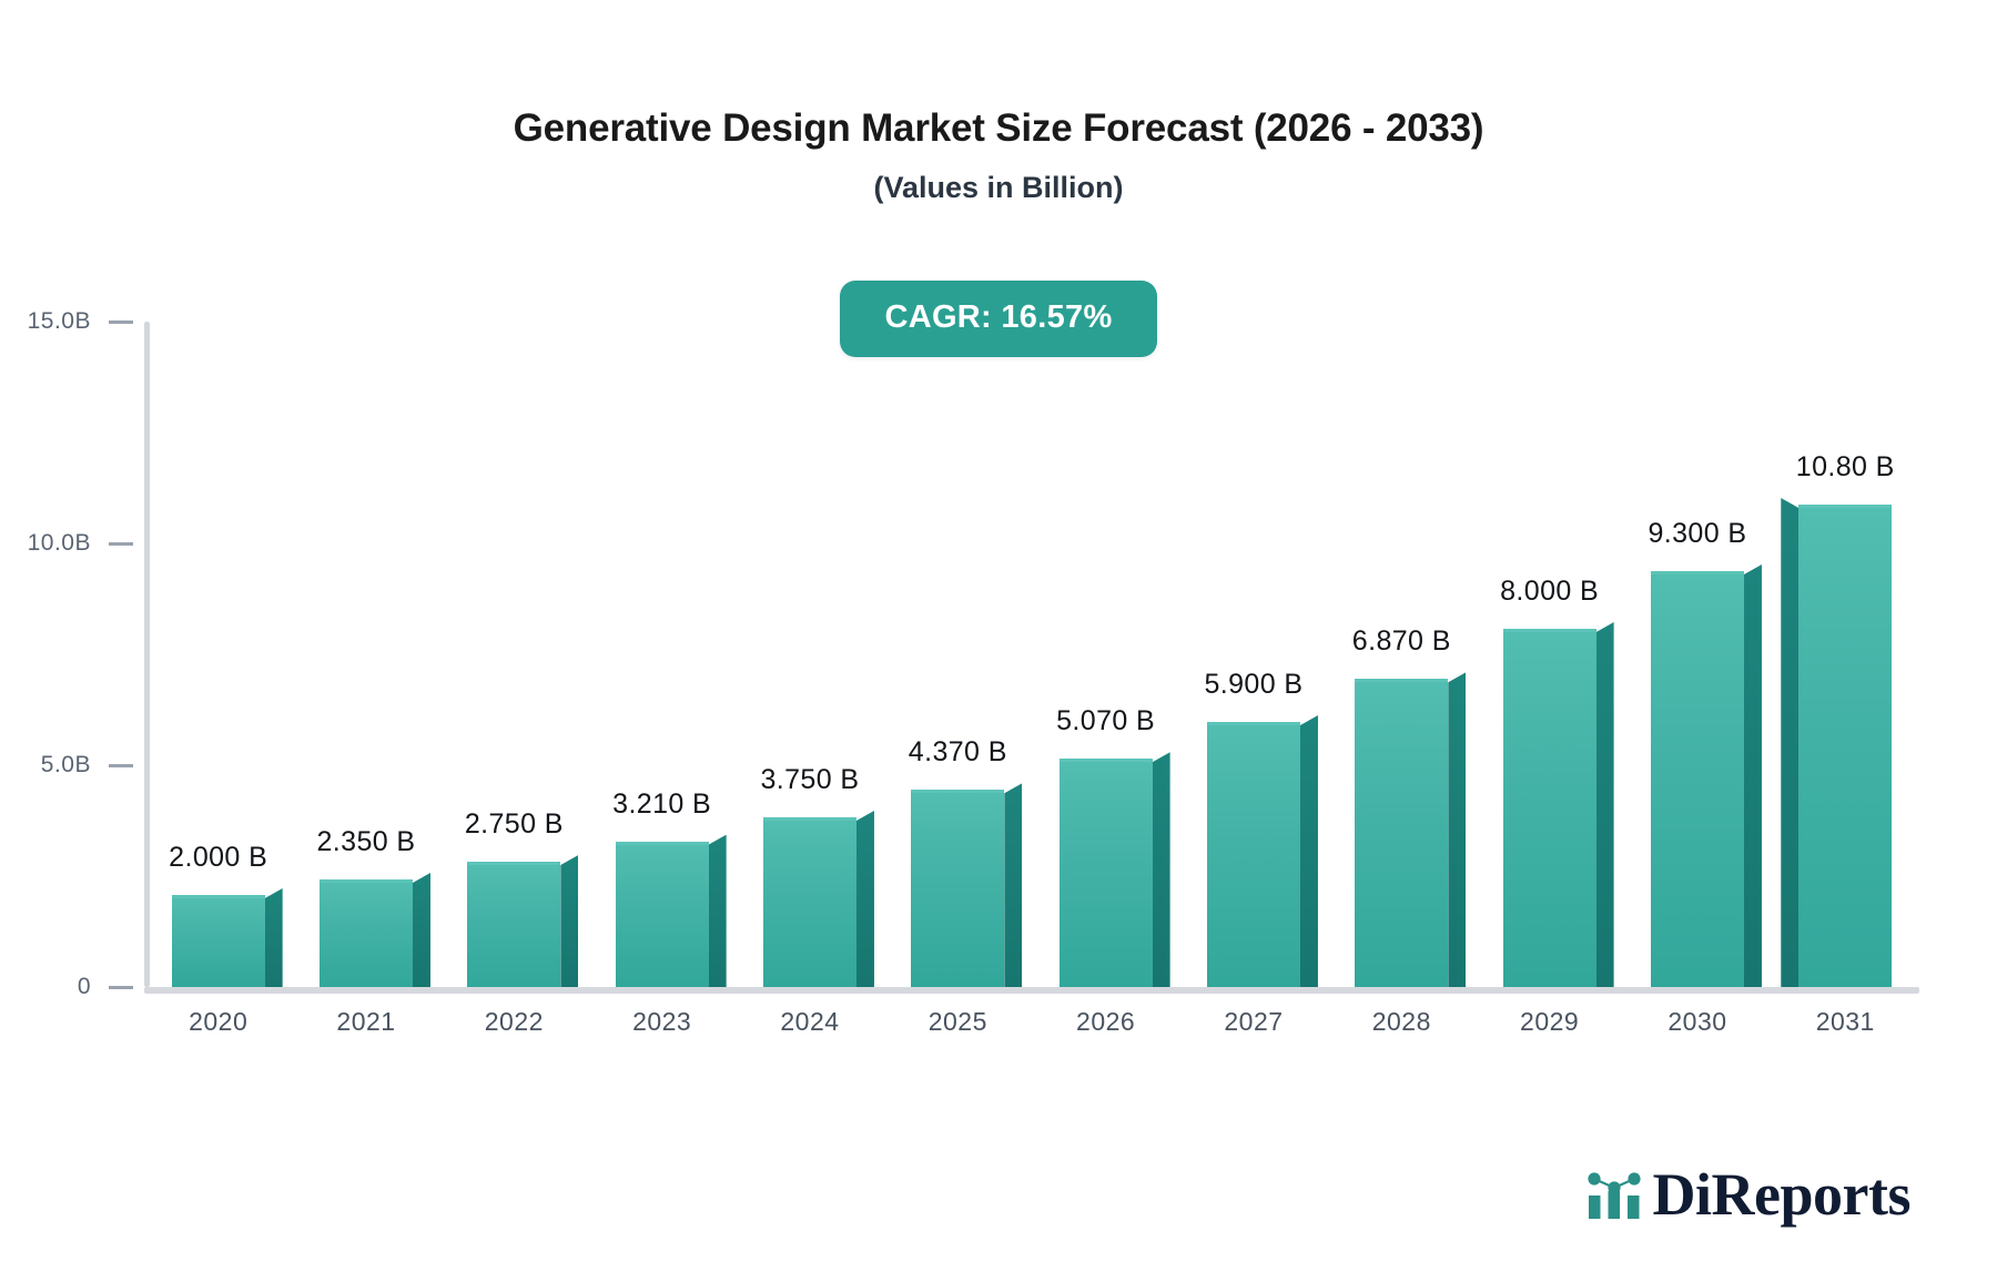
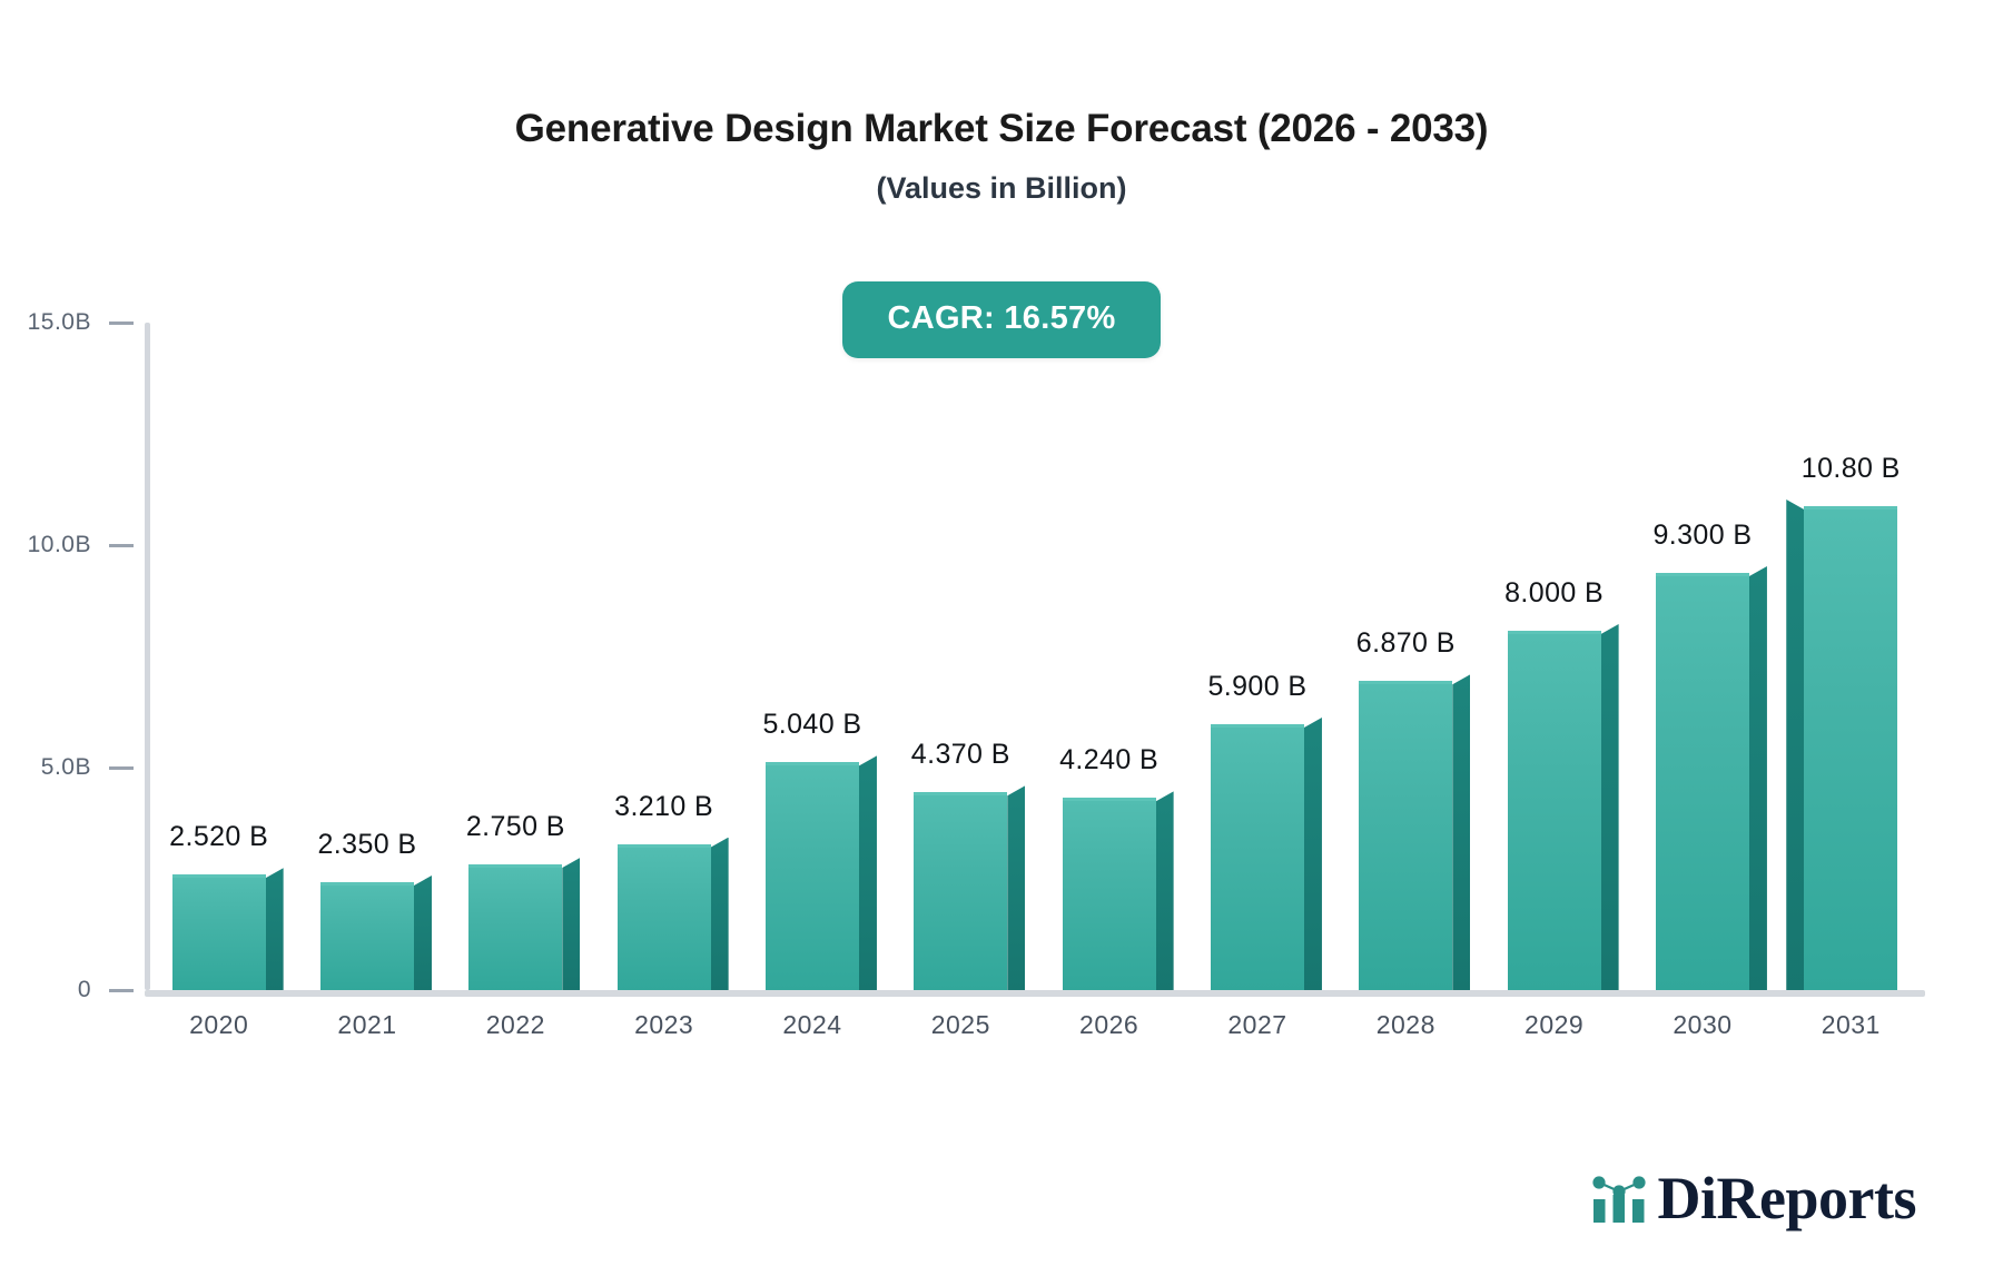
2020: 2.000 -> 2.520
2024: 3.750 -> 5.040
2026: 5.070 -> 4.240
